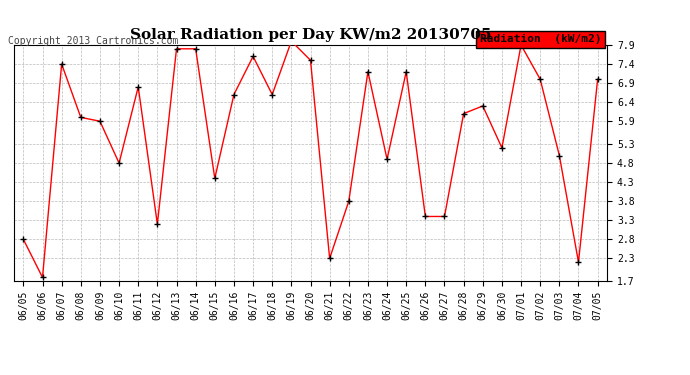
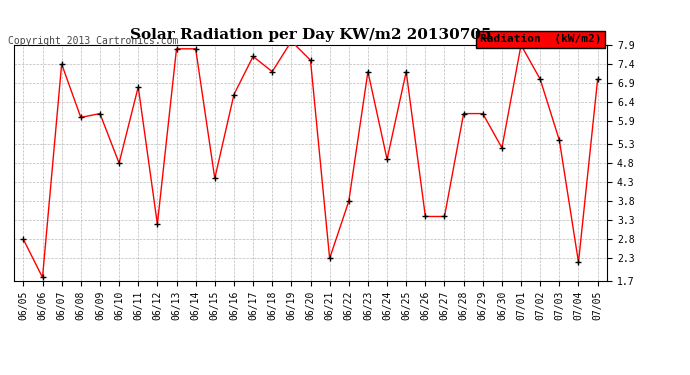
06/09: 5.9 -> 6.1
06/18: 6.6 -> 7.2
06/29: 6.3 -> 6.1
07/03: 5.0 -> 5.4
